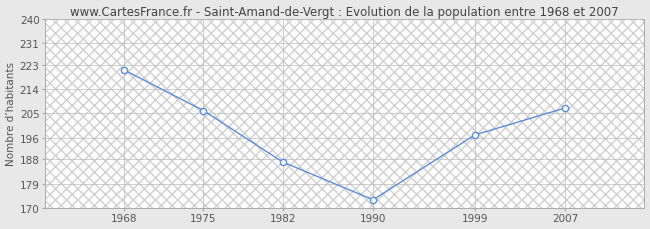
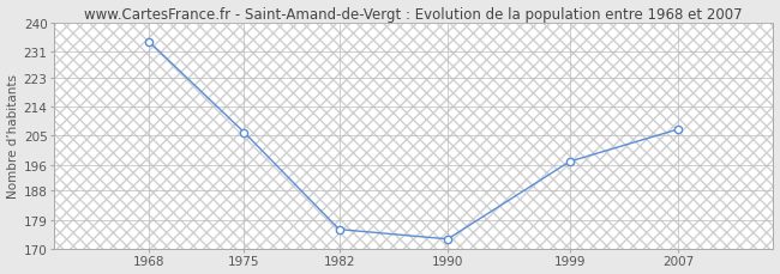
1968: 221 -> 234
1982: 187 -> 176
